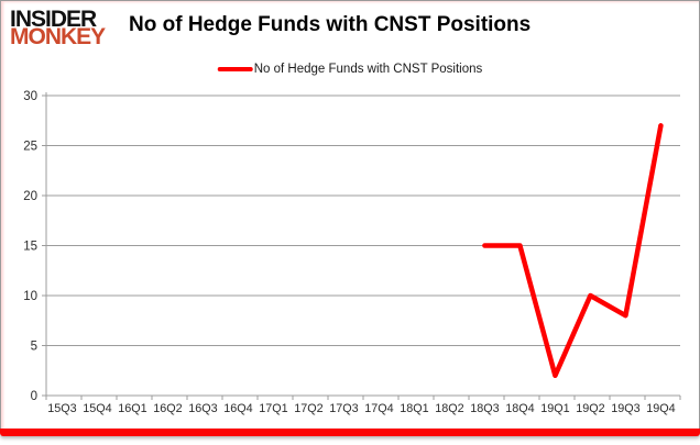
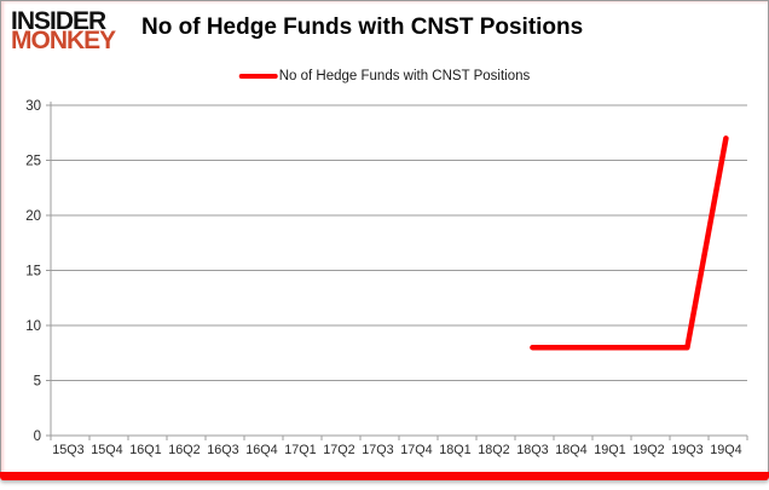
18Q3: 15 -> 8
18Q4: 15 -> 8
19Q1: 2 -> 8
19Q2: 10 -> 8
